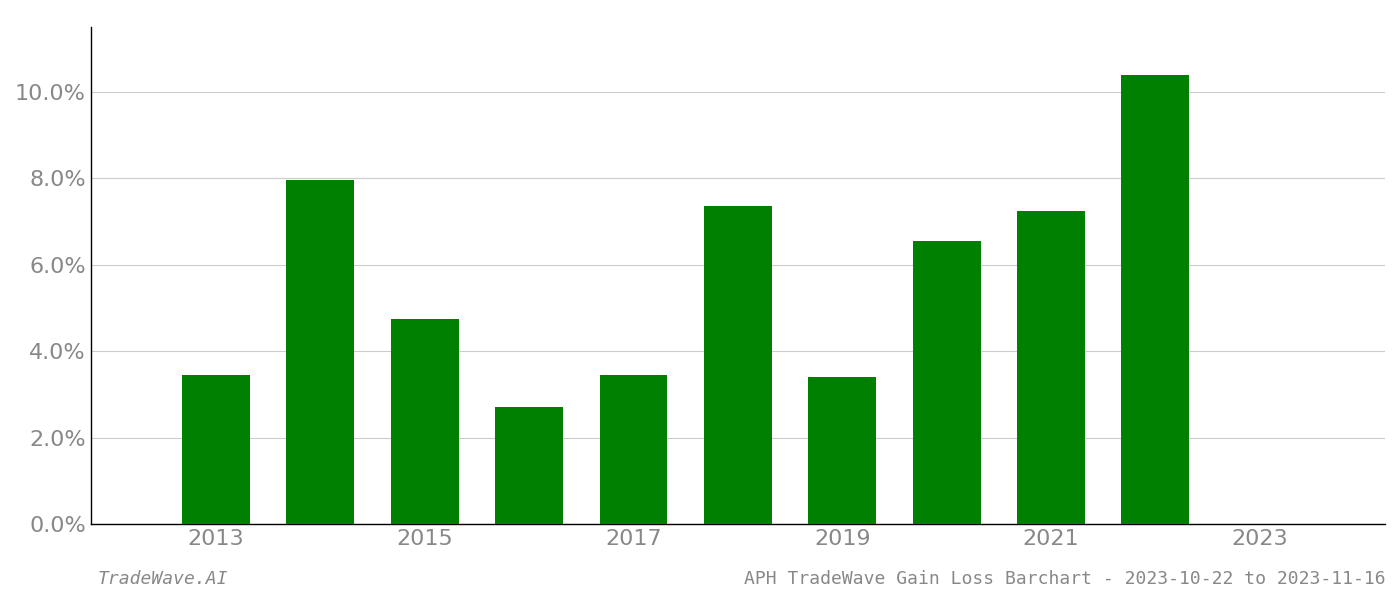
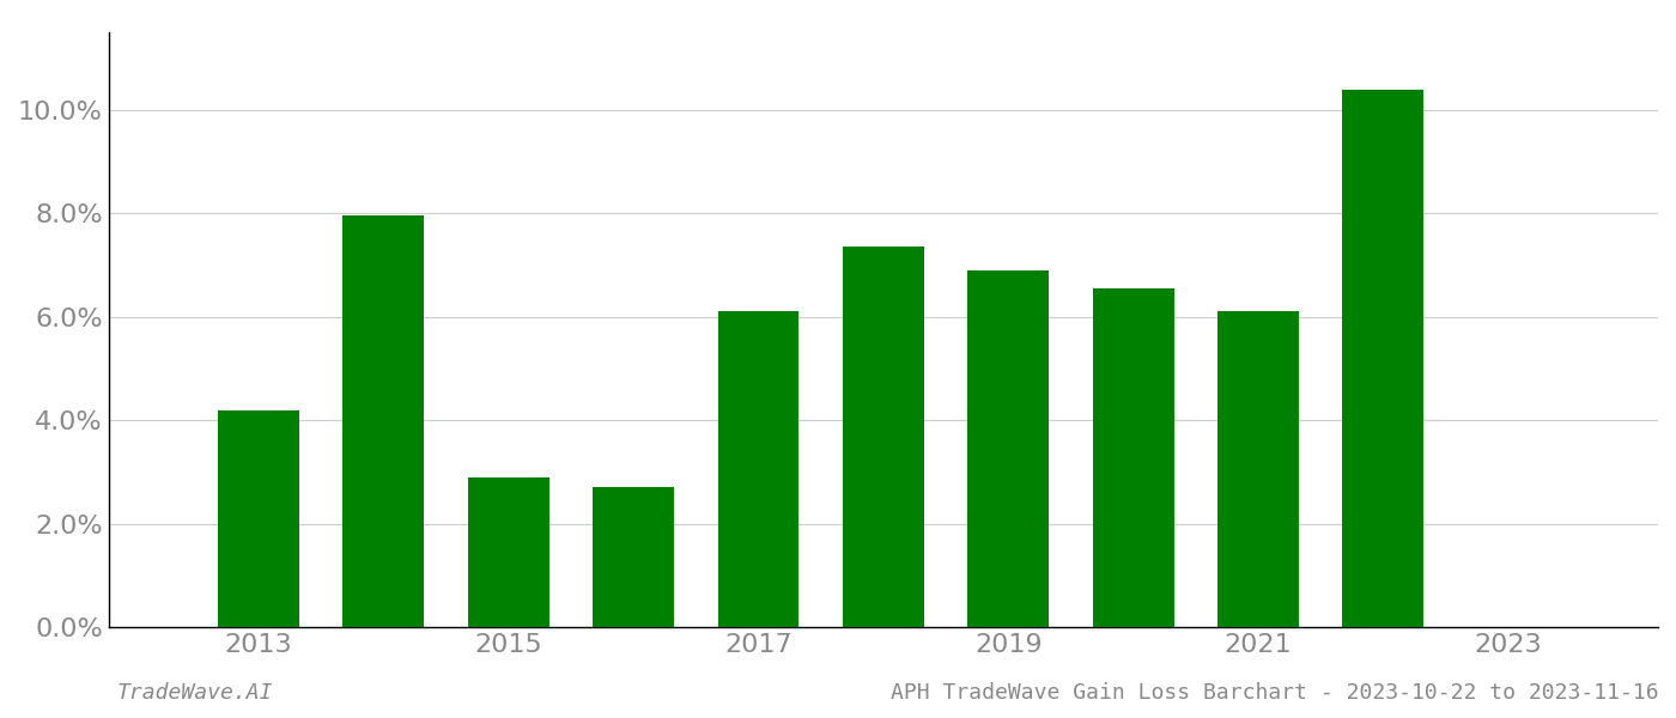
2013: 3.45% -> 4.20%
2015: 4.75% -> 2.90%
2017: 3.45% -> 6.10%
2019: 3.40% -> 6.90%
2021: 7.25% -> 6.10%
